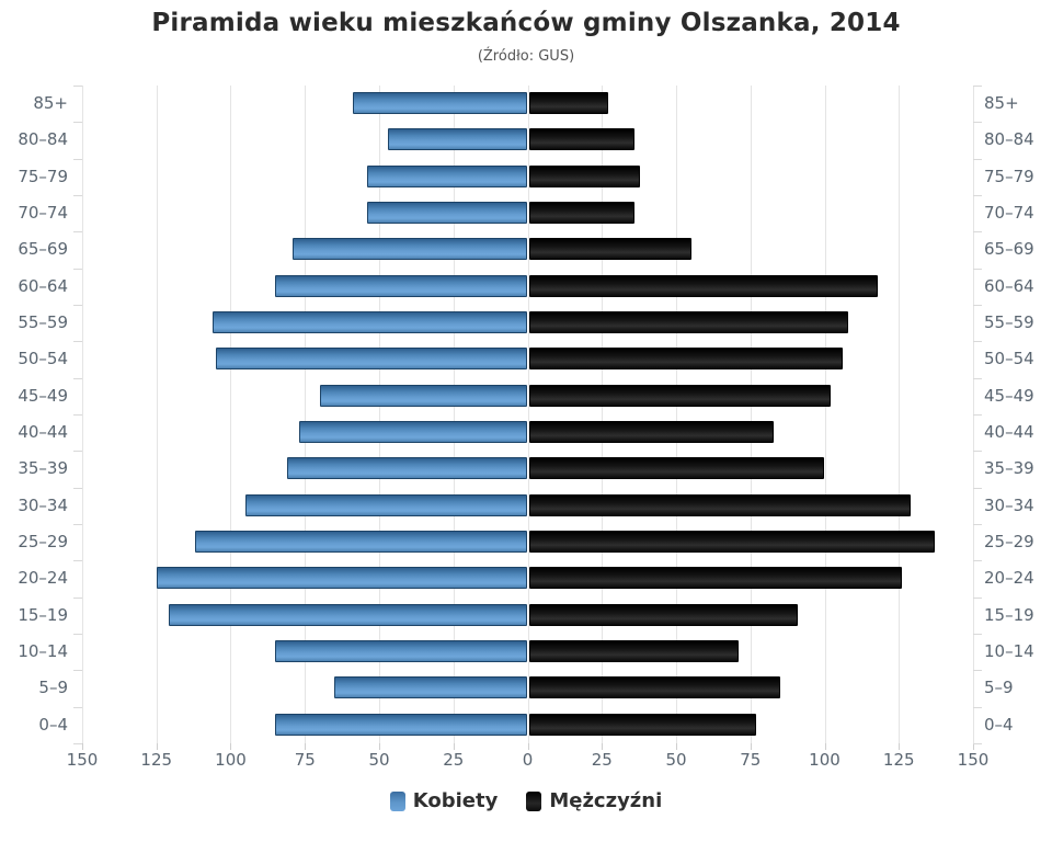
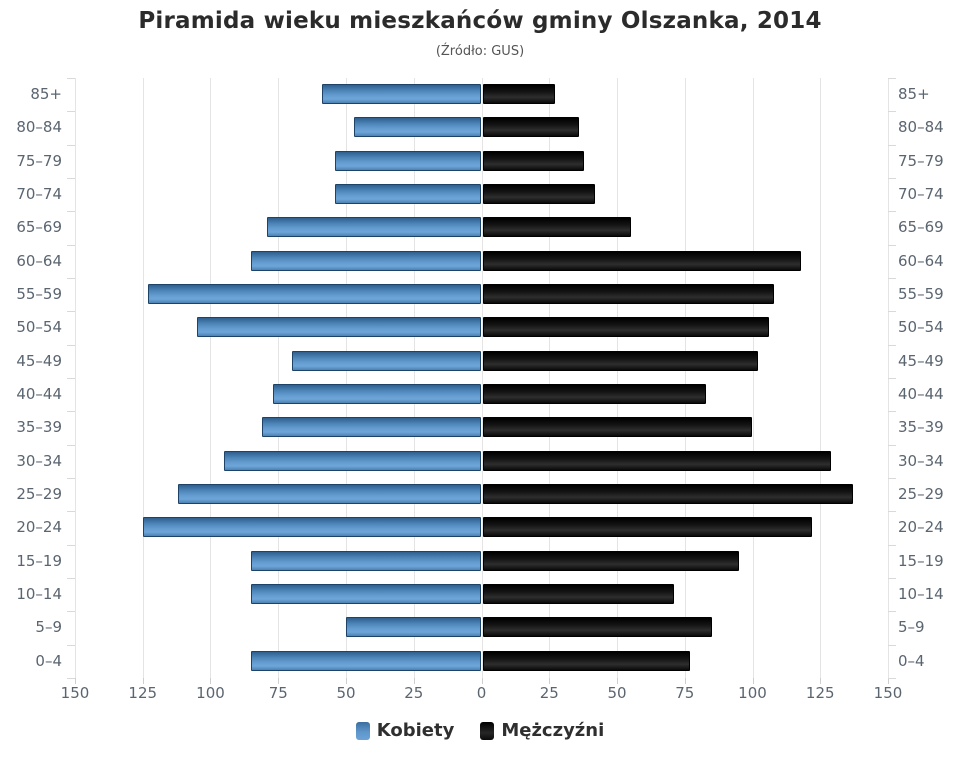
Mężczyźni/70–74: 36 -> 42
Kobiety/55–59: 106 -> 123
Mężczyźni/20–24: 126 -> 122
Kobiety/15–19: 121 -> 85
Mężczyźni/15–19: 91 -> 95
Kobiety/5–9: 65 -> 50
